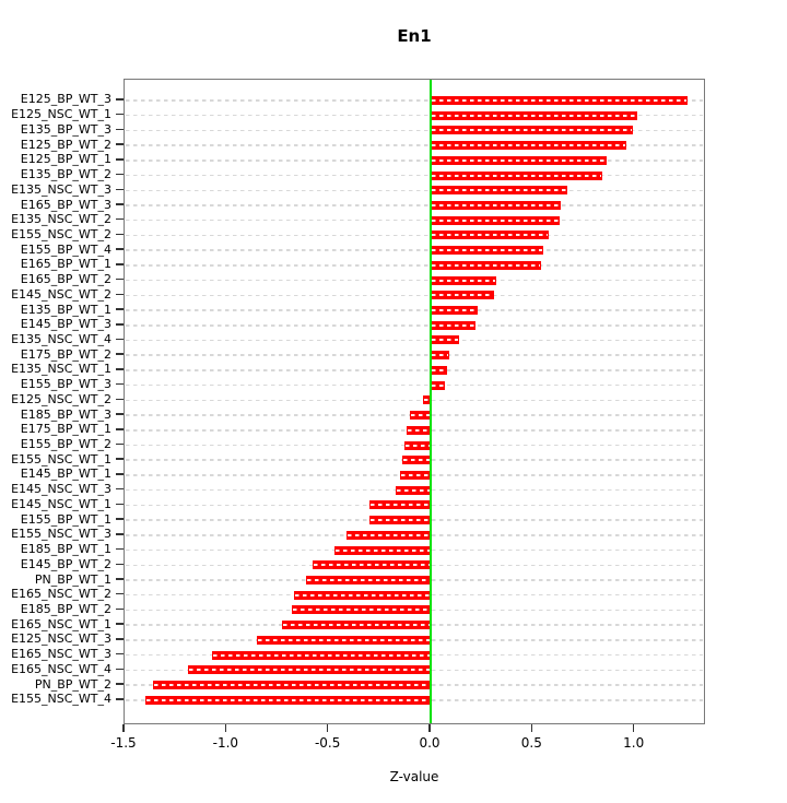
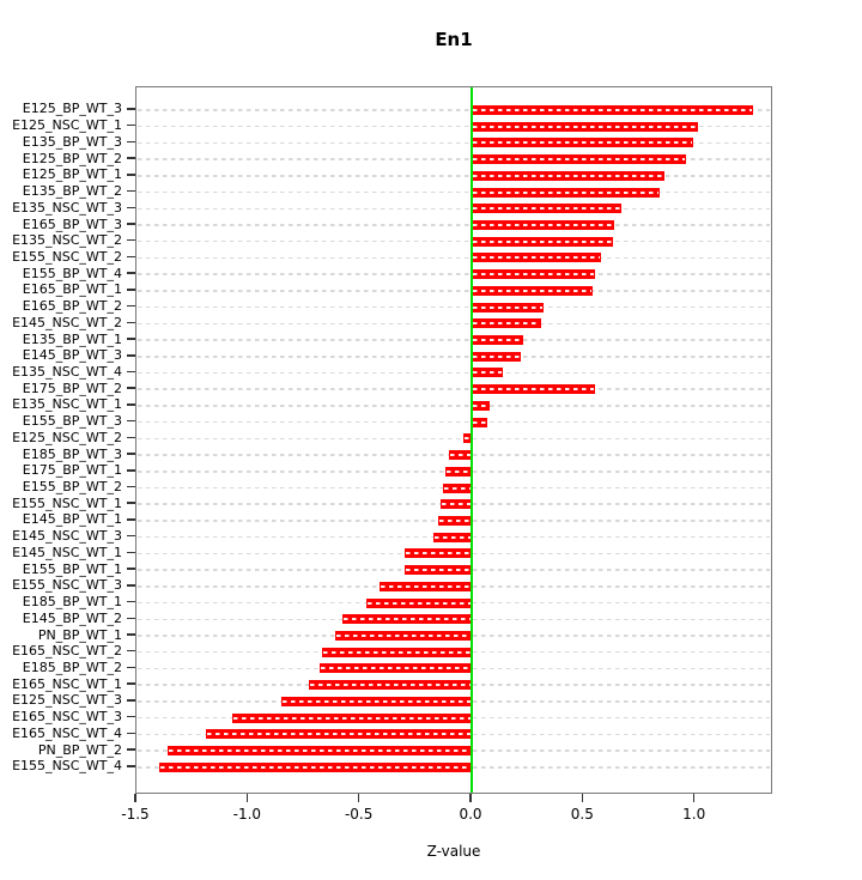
E175_BP_WT_2: 0.09 -> 0.55
